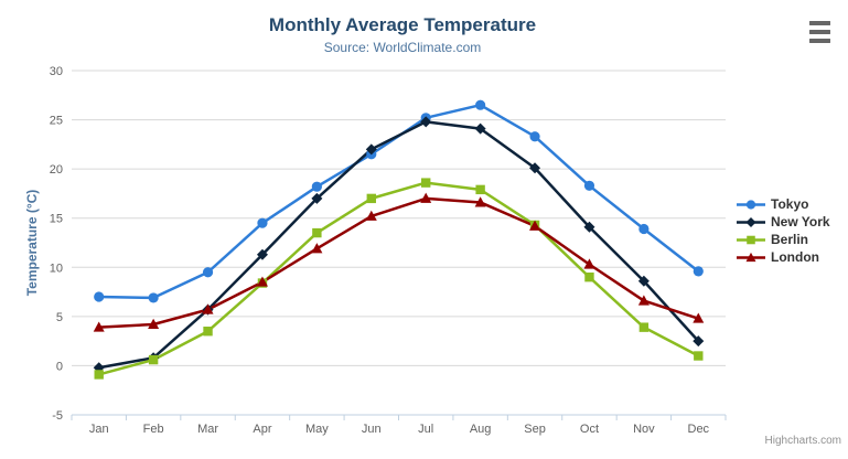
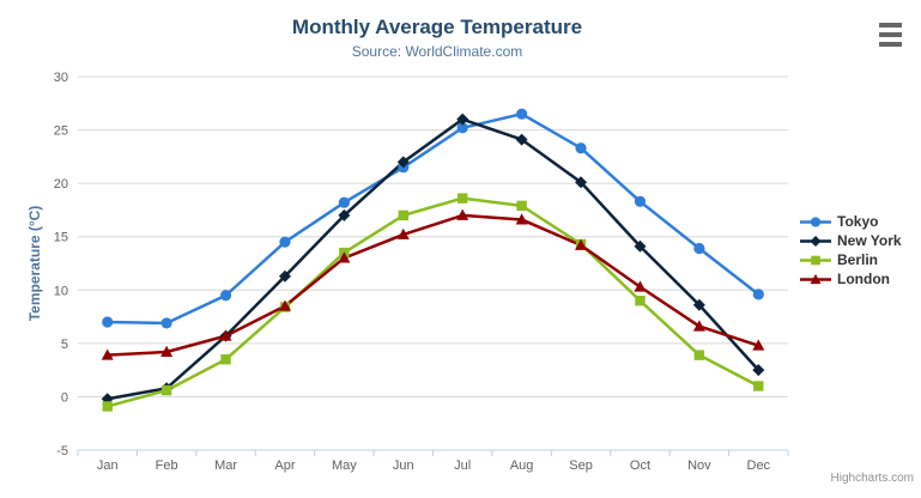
London/May: 12 -> 13
New York/Jul: 25 -> 26
